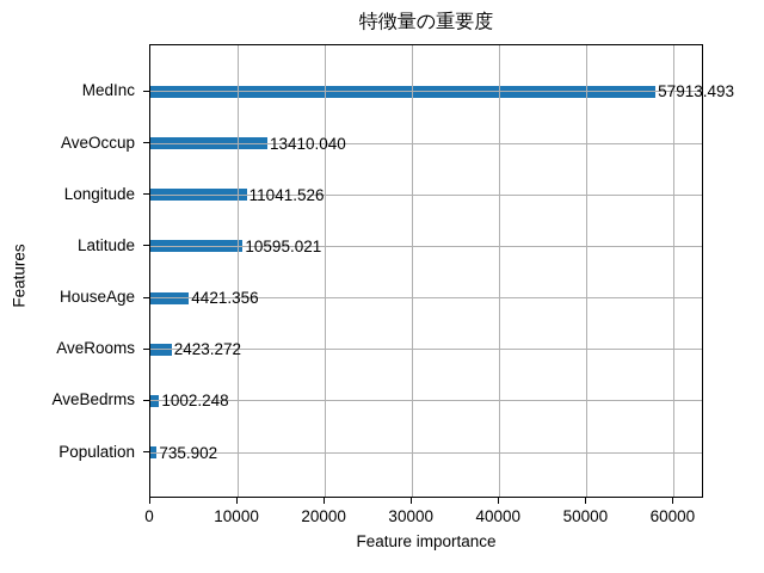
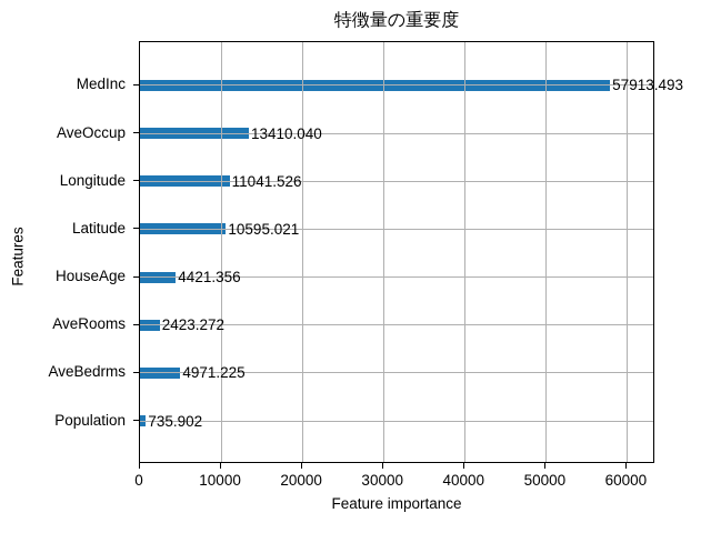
AveBedrms: 1002.248 -> 4971.225
